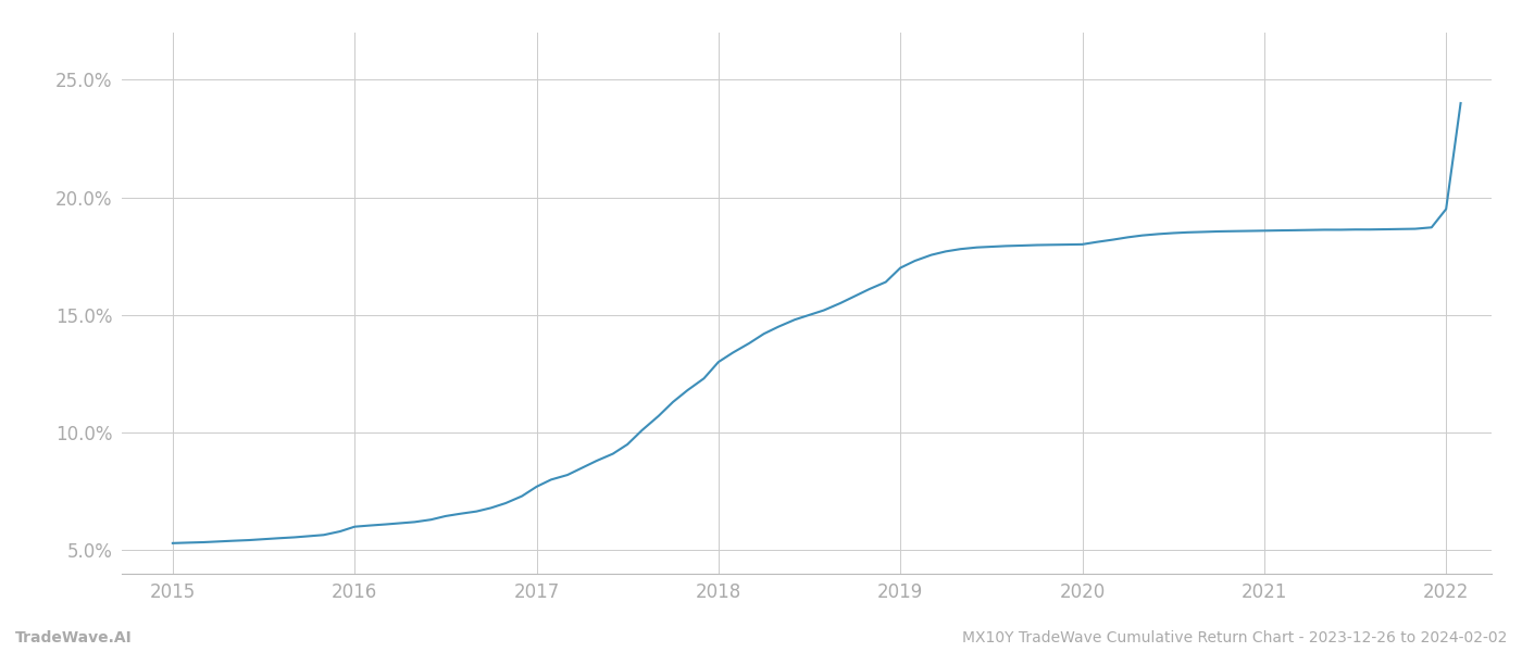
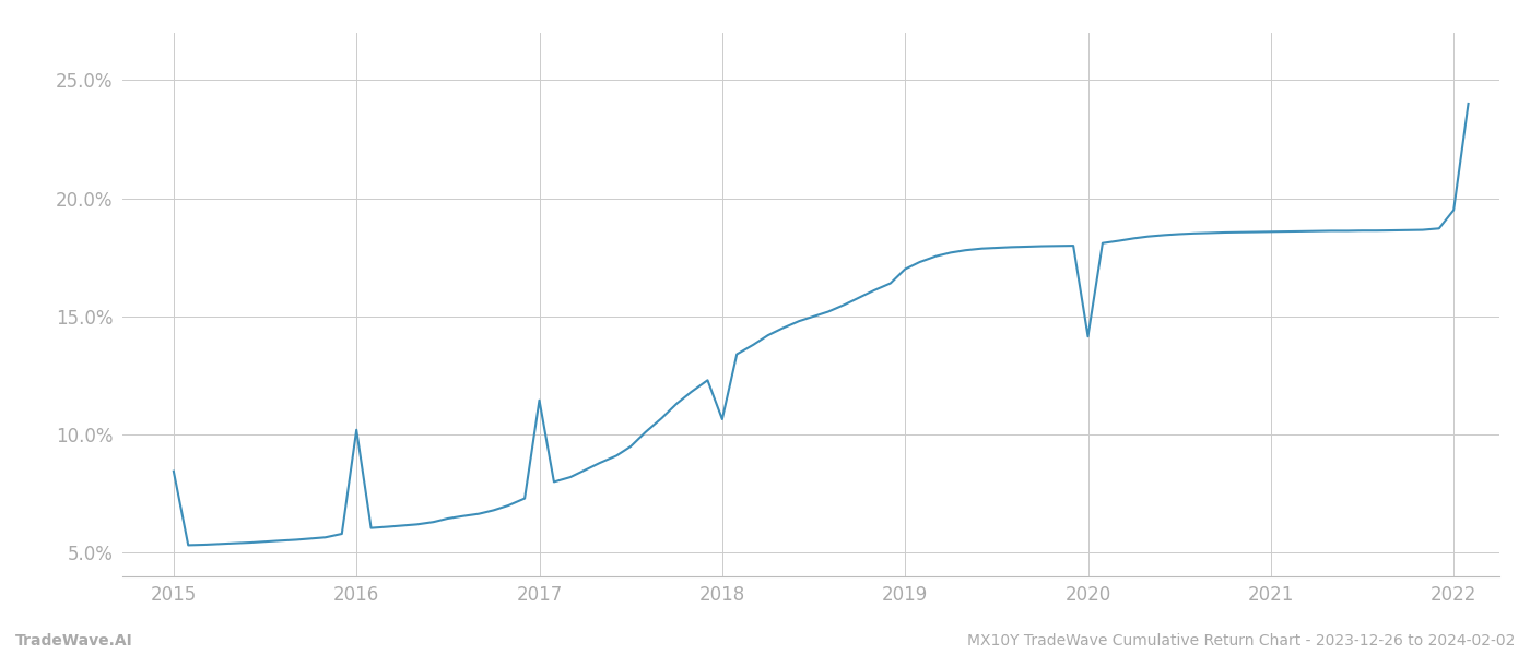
2015: 5.30% -> 8.45%
2016: 6.00% -> 10.20%
2017: 7.70% -> 11.45%
2018: 13.00% -> 10.65%
2020: 18.00% -> 14.15%
